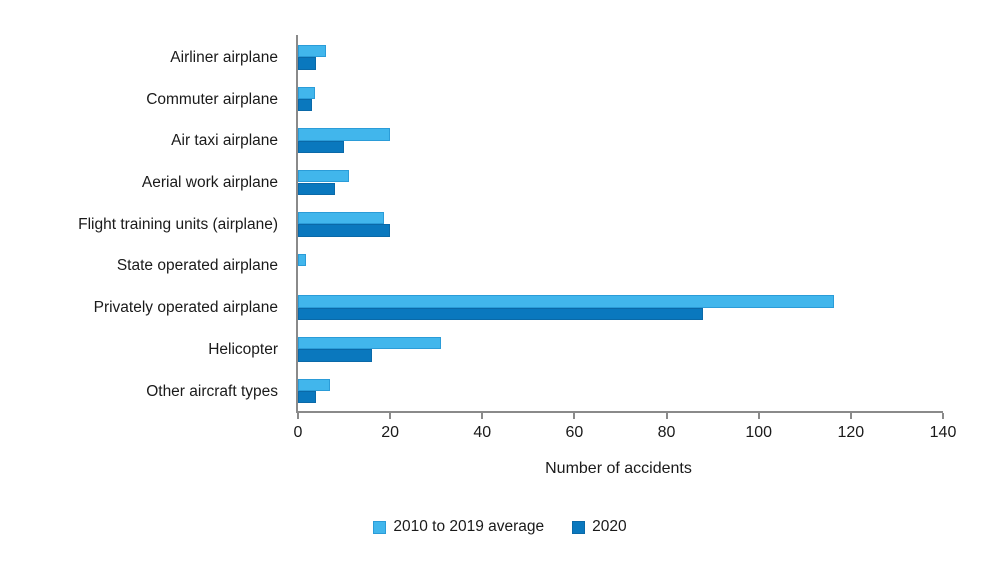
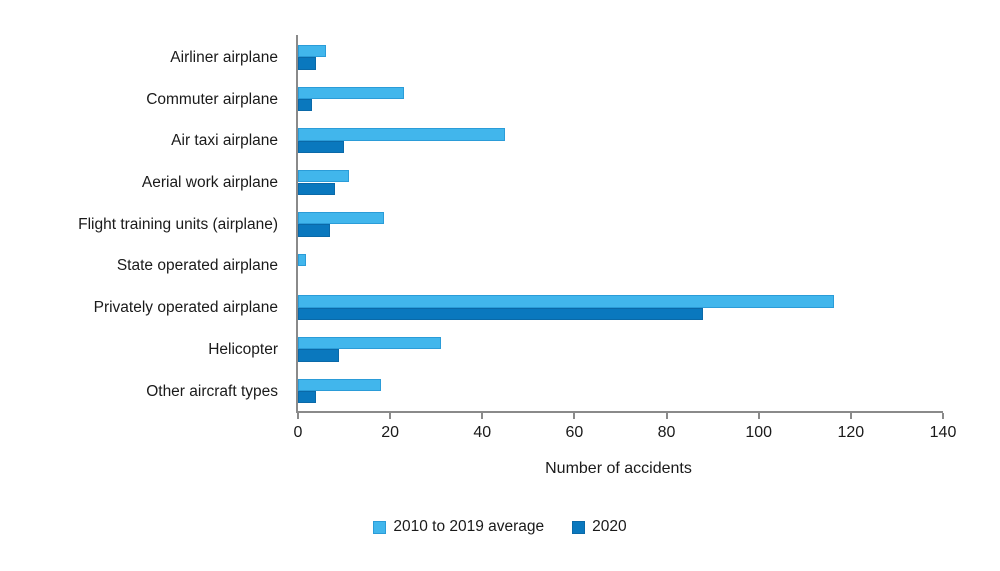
2010 to 2019 average/Commuter airplane: 4 -> 23
2010 to 2019 average/Air taxi airplane: 20 -> 45
2020/Flight training units (airplane): 20 -> 7
2020/Helicopter: 16 -> 9
2010 to 2019 average/Other aircraft types: 7 -> 18
